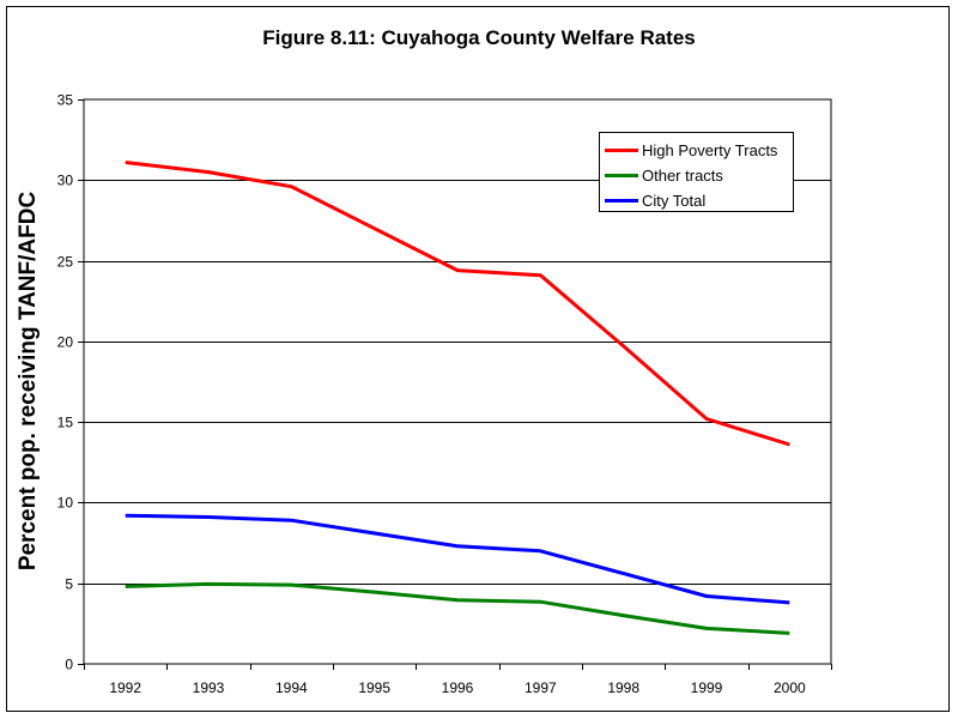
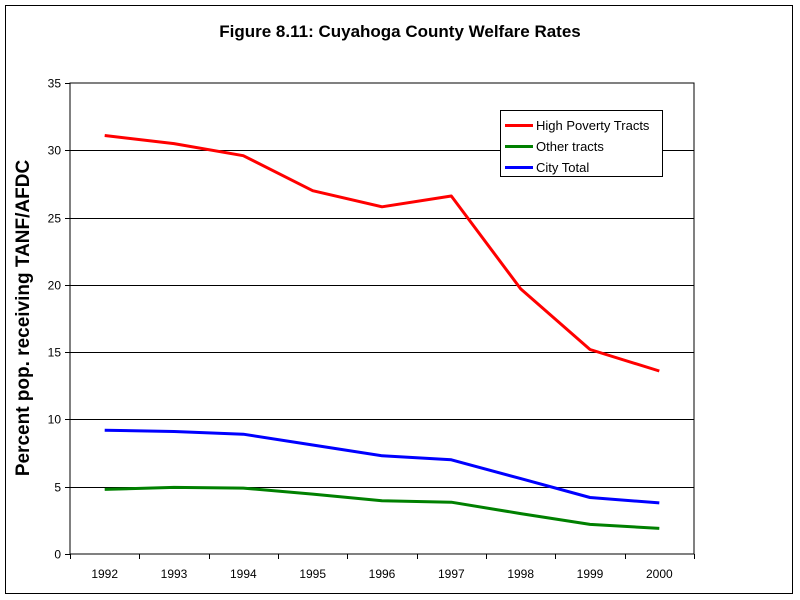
High Poverty Tracts/1996: 24.4 -> 25.8
High Poverty Tracts/1997: 24.1 -> 26.6
